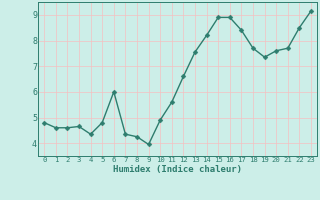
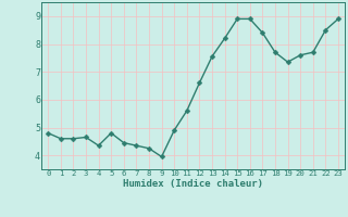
6: 6.00 -> 4.45
23: 9.15 -> 8.90
